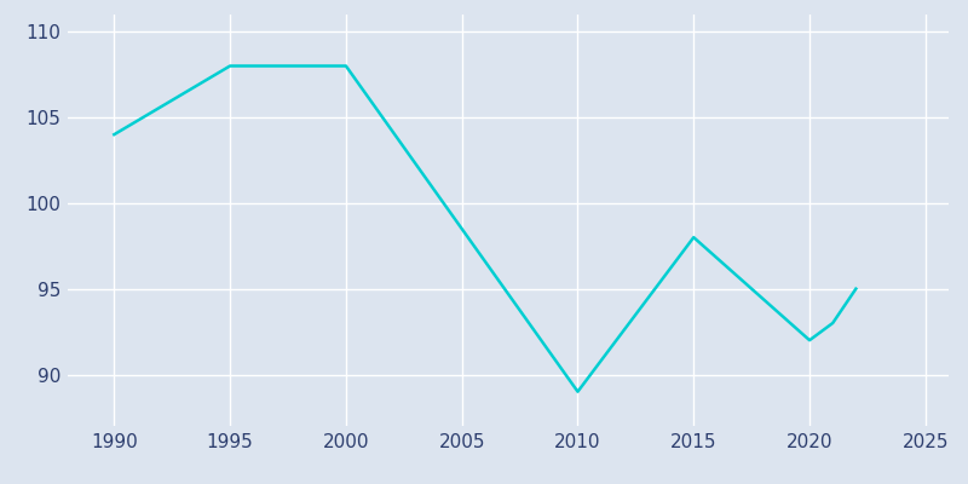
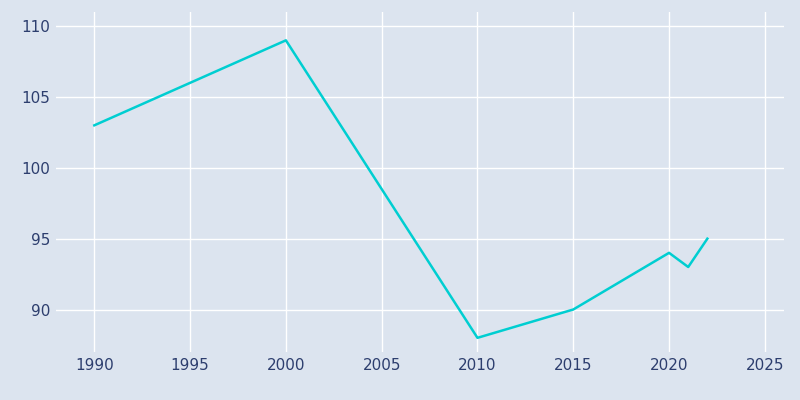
1990: 104 -> 103
1995: 108 -> 106
2000: 108 -> 109
2010: 89 -> 88
2015: 98 -> 90
2020: 92 -> 94
